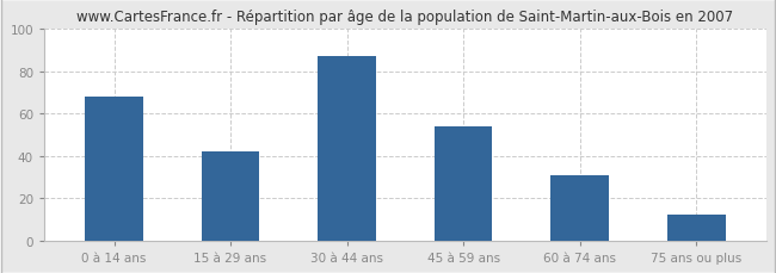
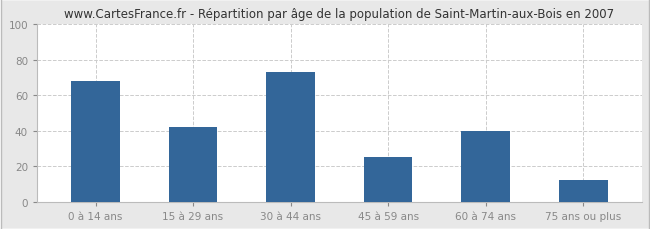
30 à 44 ans: 87 -> 73
45 à 59 ans: 54 -> 25
60 à 74 ans: 31 -> 40
